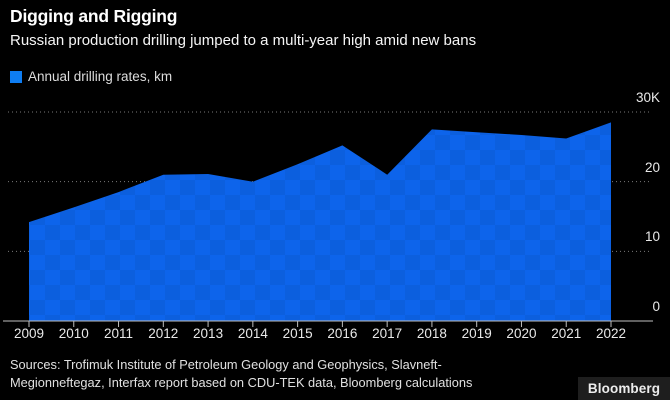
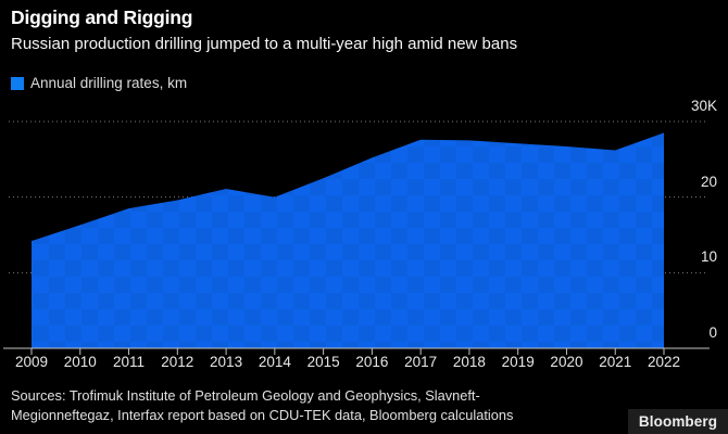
2012: 21K -> 20K
2017: 21K -> 28K
